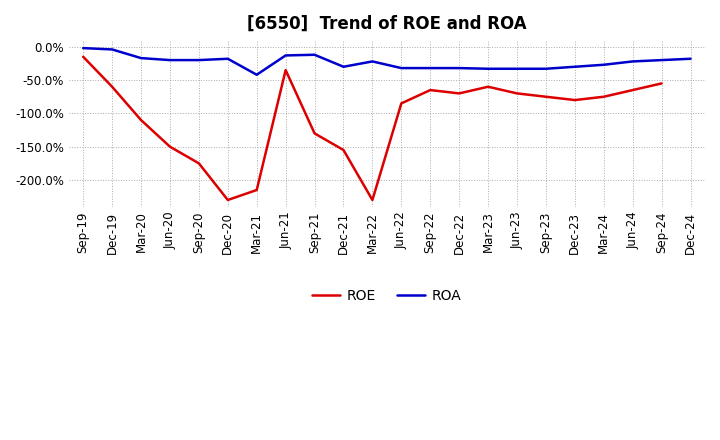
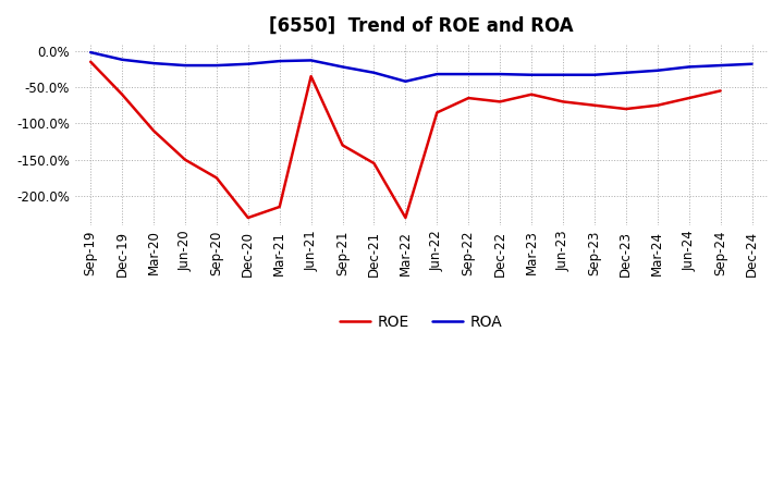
ROA/Dec-19: -4% -> -12%
ROA/Mar-21: -42% -> -14%
ROA/Sep-21: -12% -> -22%
ROA/Mar-22: -22% -> -42%
